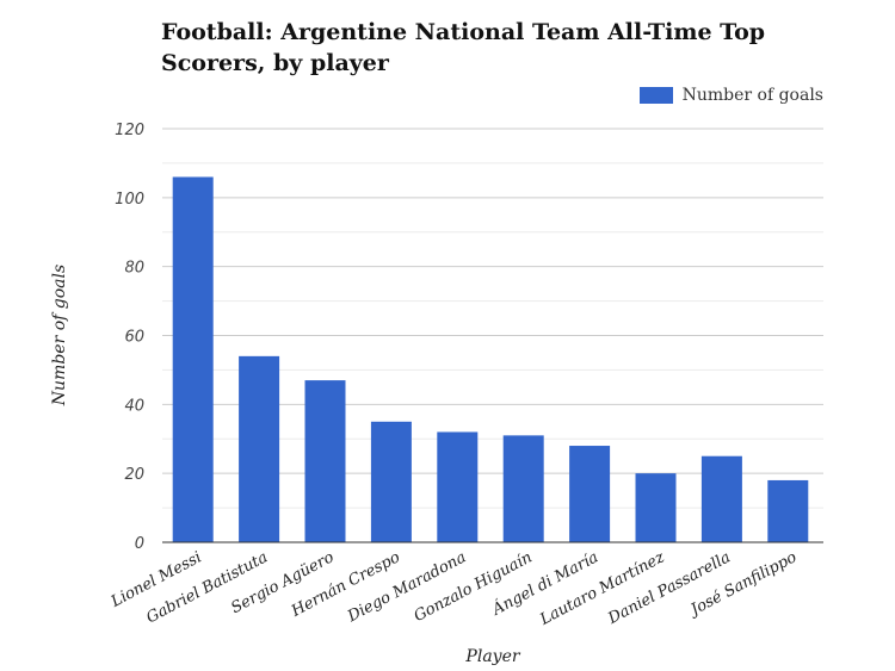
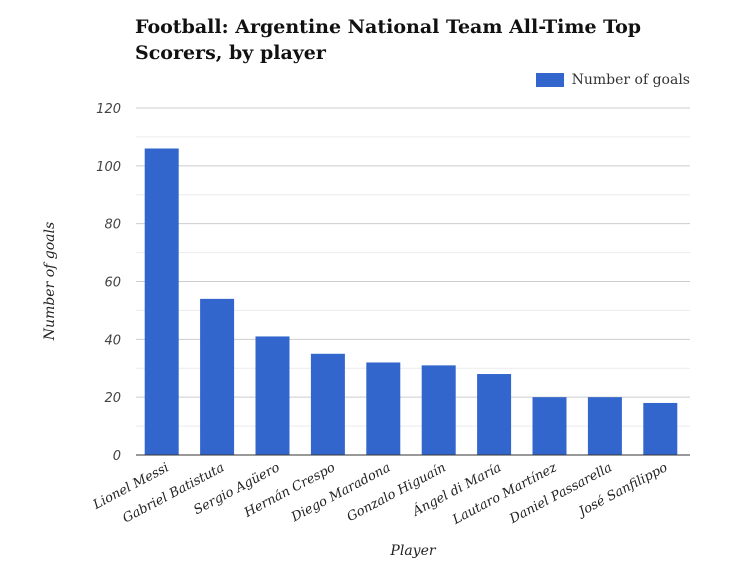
Sergio Agüero: 47 -> 41
Daniel Passarella: 25 -> 20
